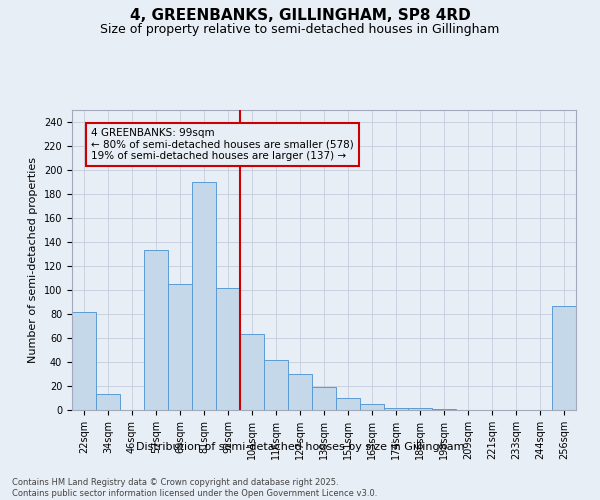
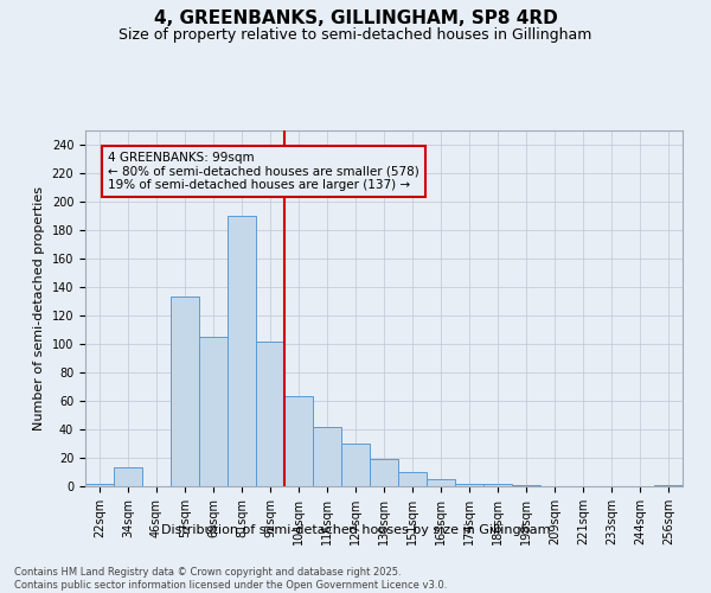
22sqm: 82 -> 2
256sqm: 87 -> 1
